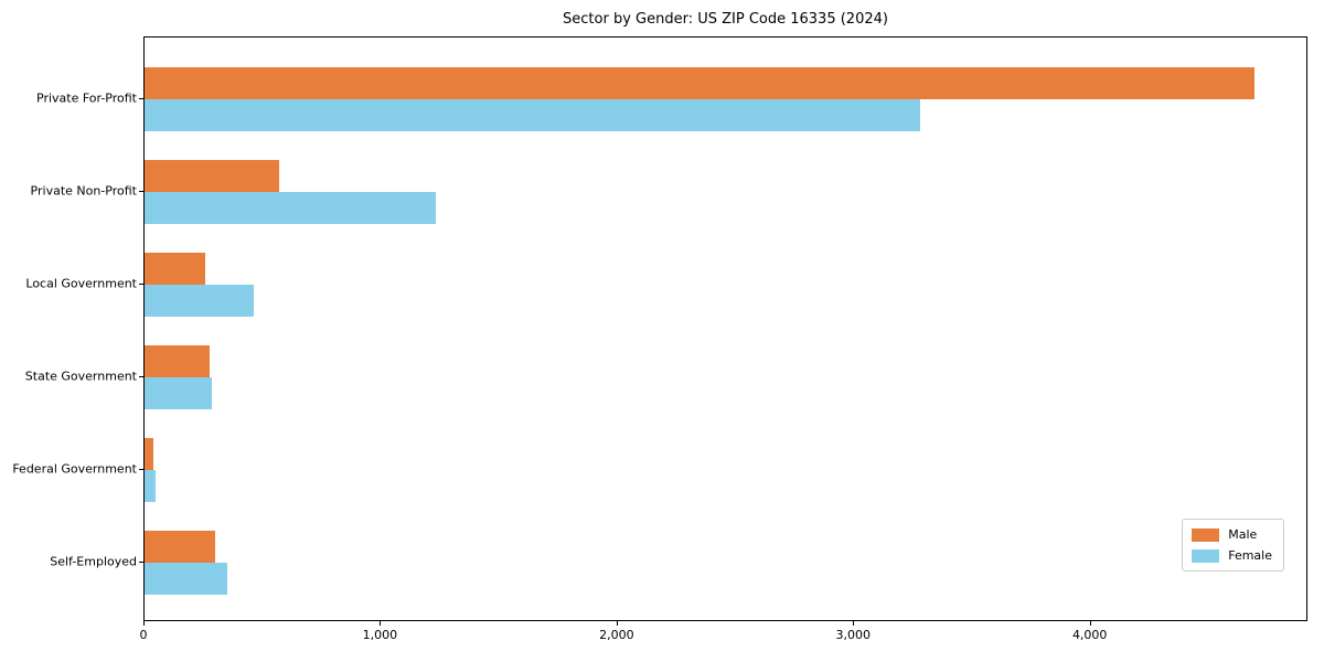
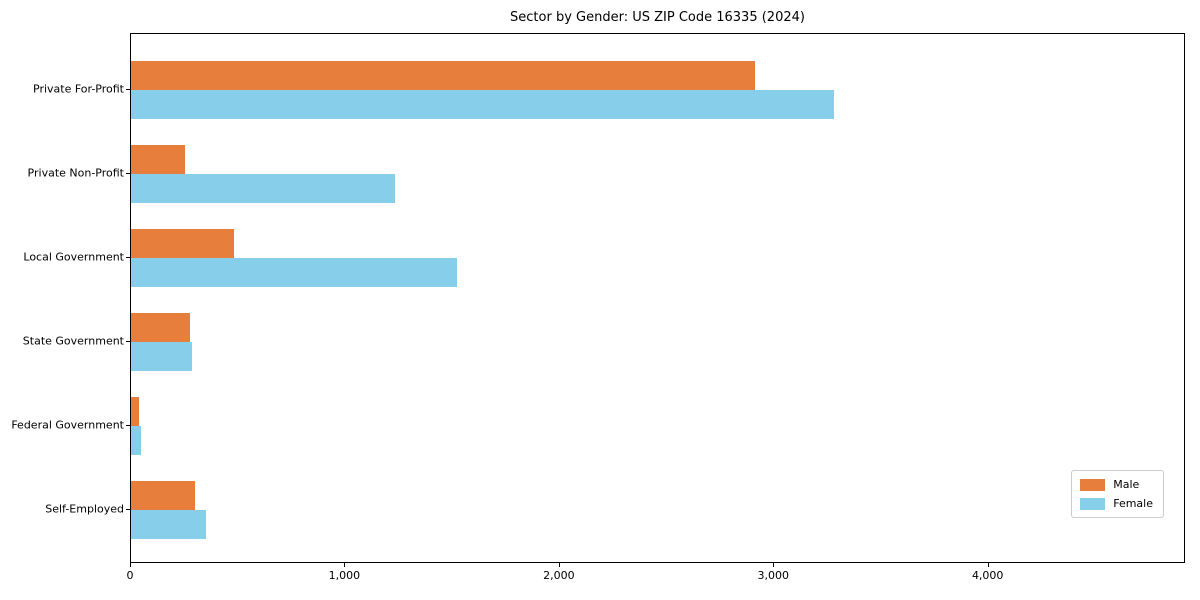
Male/Private For-Profit: 4690 -> 2910
Male/Private Non-Profit: 570 -> 250
Male/Local Government: 260 -> 480
Female/Local Government: 460 -> 1520
